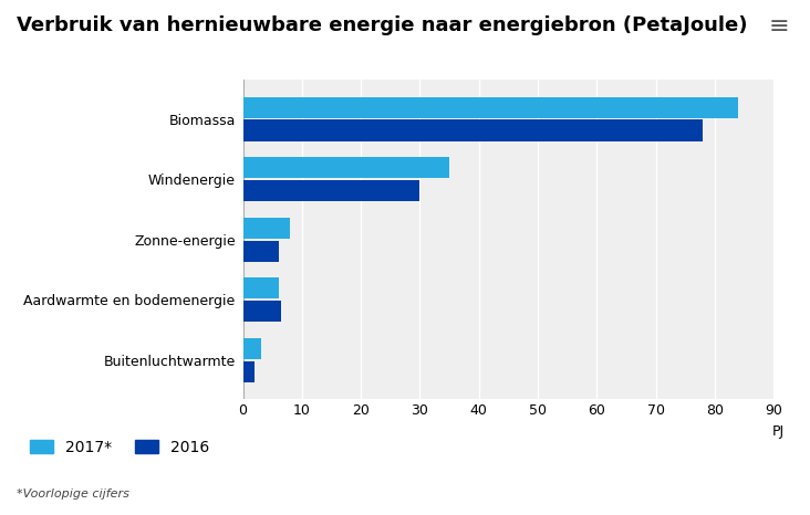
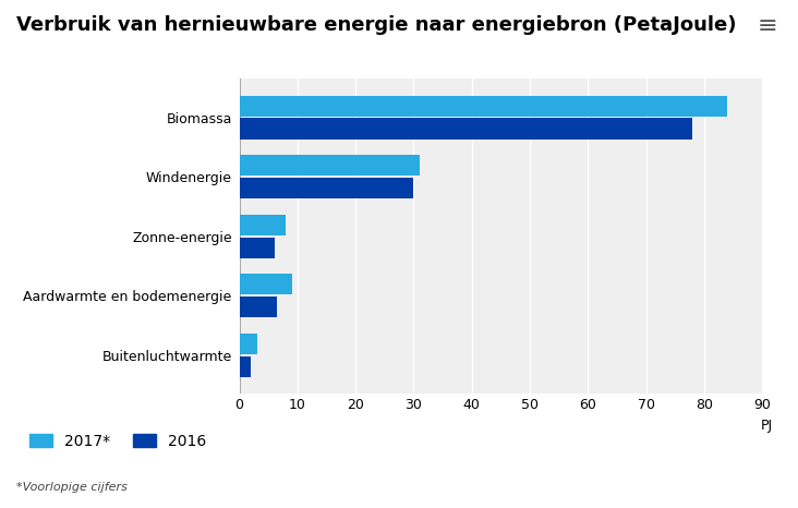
2017*/Windenergie: 35 -> 31
2017*/Aardwarmte en bodemenergie: 6 -> 9
